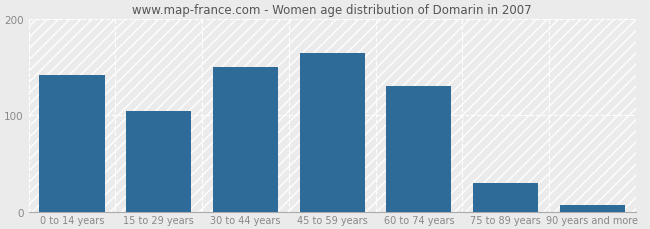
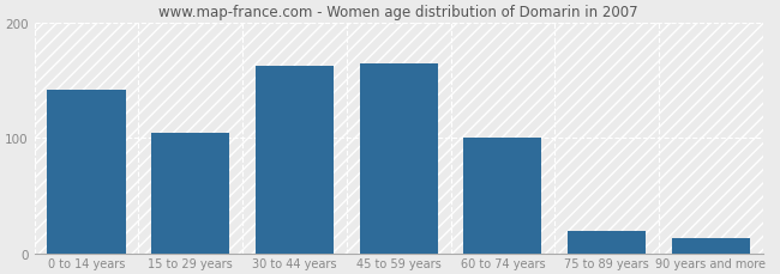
30 to 44 years: 150 -> 162
60 to 74 years: 130 -> 100
75 to 89 years: 30 -> 20
90 years and more: 7 -> 14
